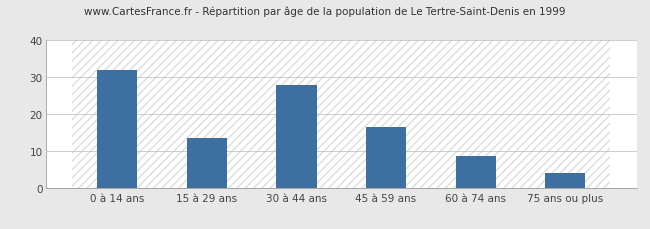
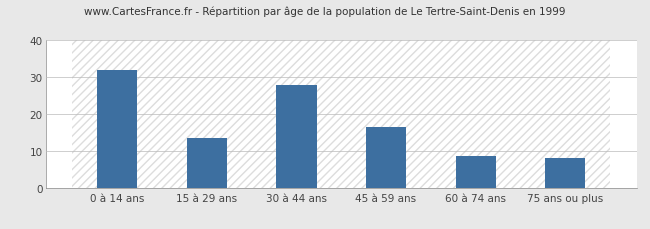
75 ans ou plus: 4.0 -> 8.0
